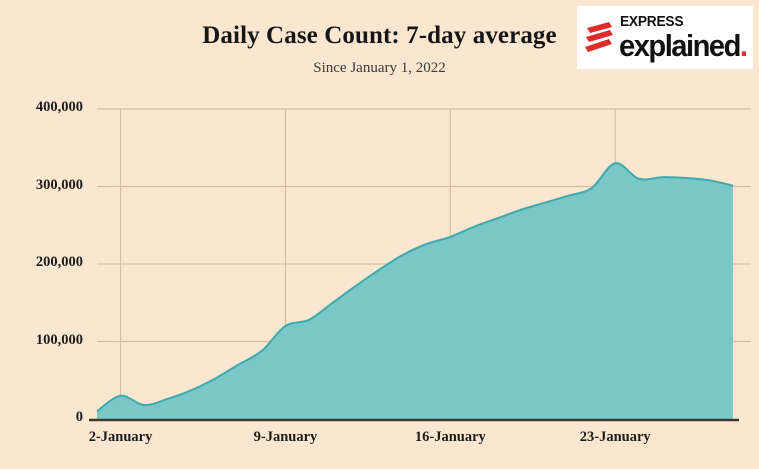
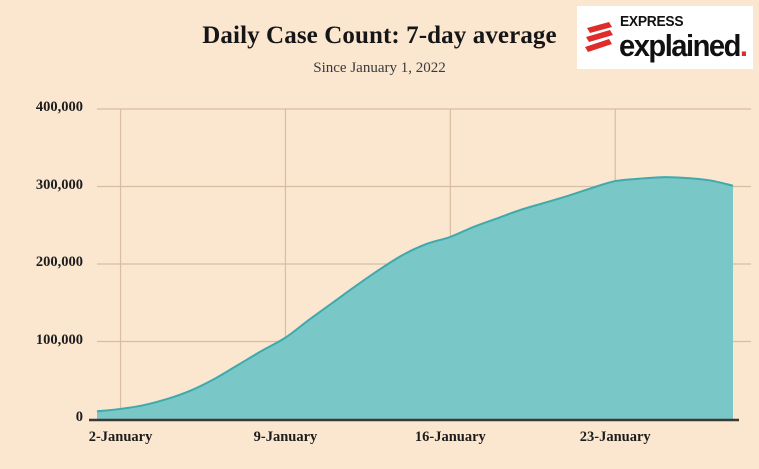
2-January: 30000 -> 10000
9-January: 120000 -> 100000
23-January: 330000 -> 310000
